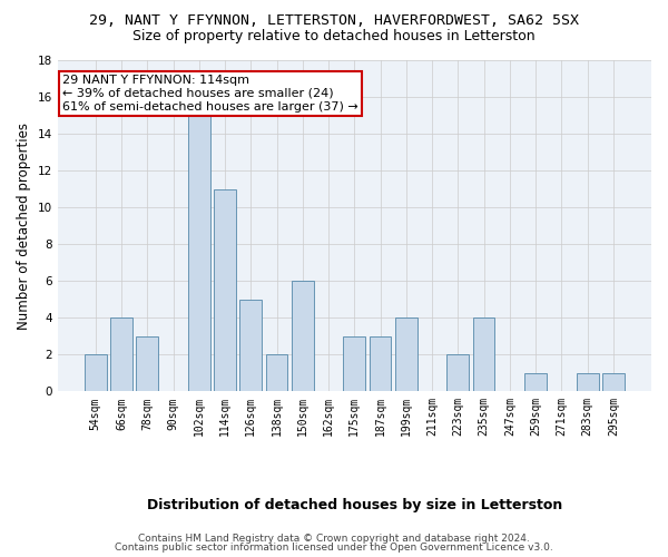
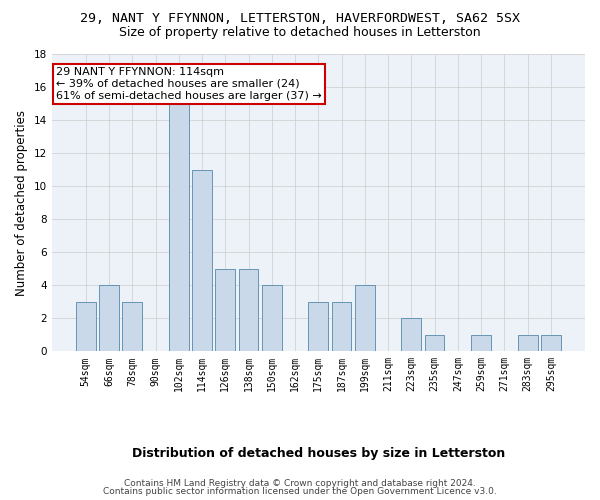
54sqm: 2 -> 3
138sqm: 2 -> 5
150sqm: 6 -> 4
235sqm: 4 -> 1
